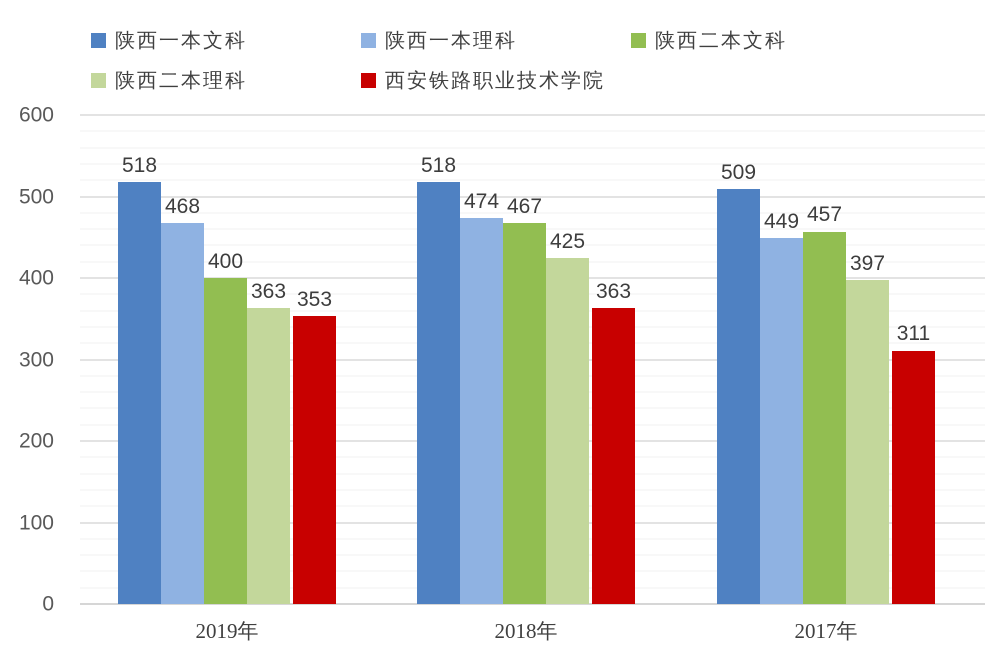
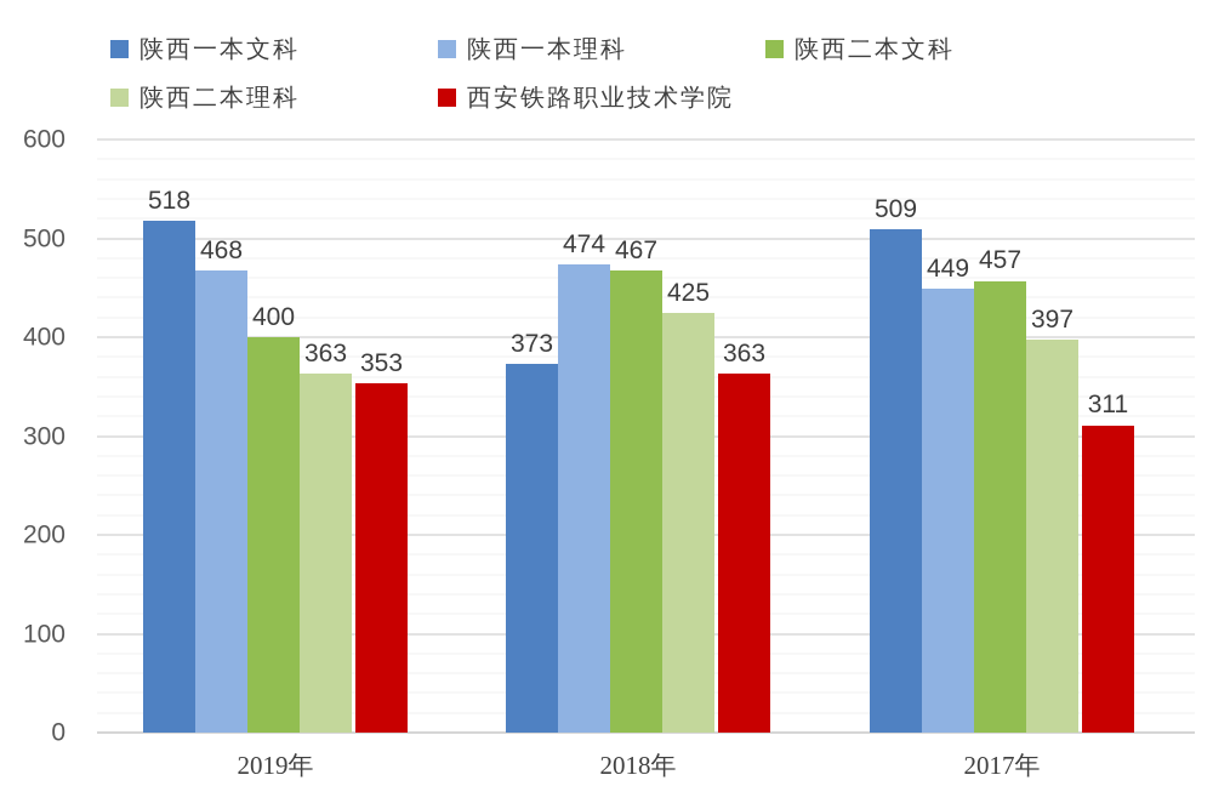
陕西一本文科/2018年: 518 -> 373
